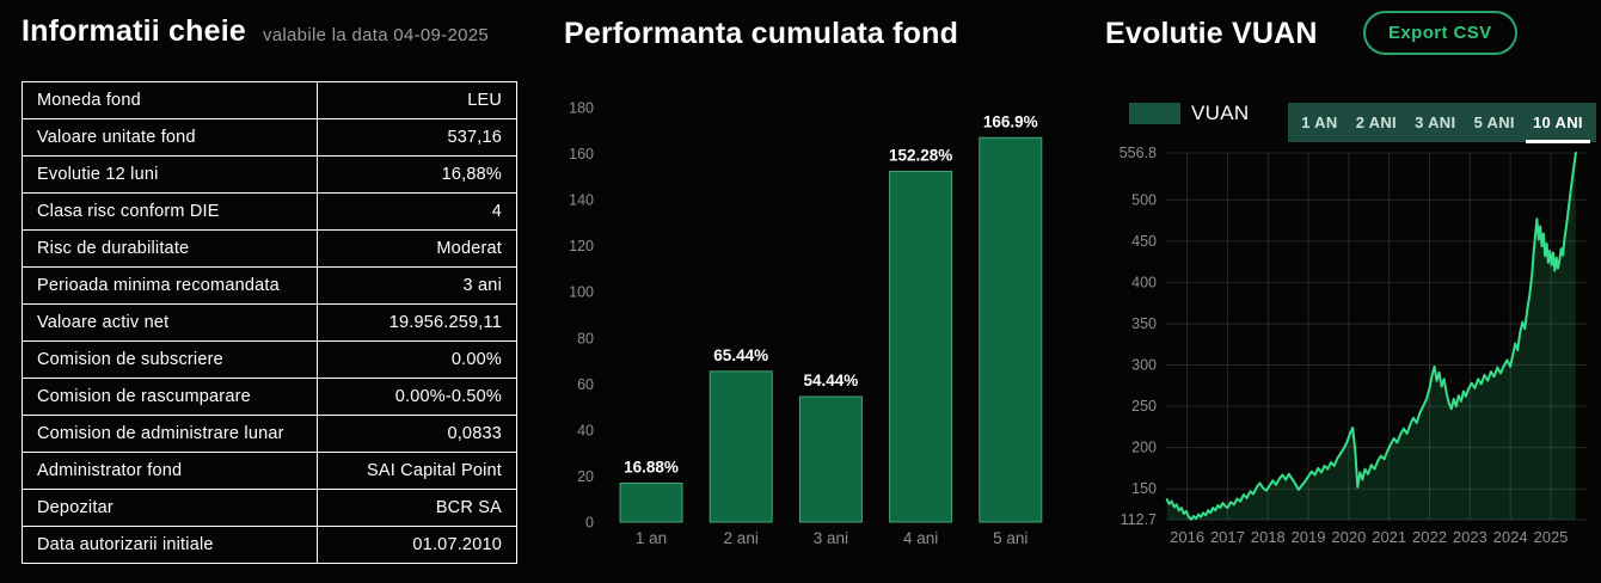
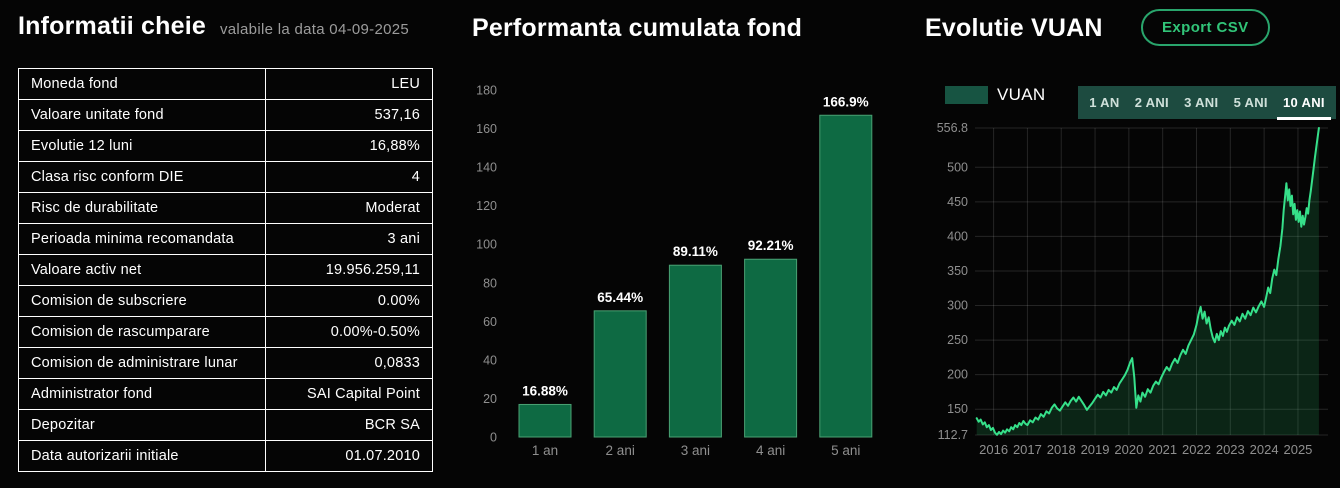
Performanta cumulata fond/3 ani: 54.44% -> 89.11%
Performanta cumulata fond/4 ani: 152.28% -> 92.21%
